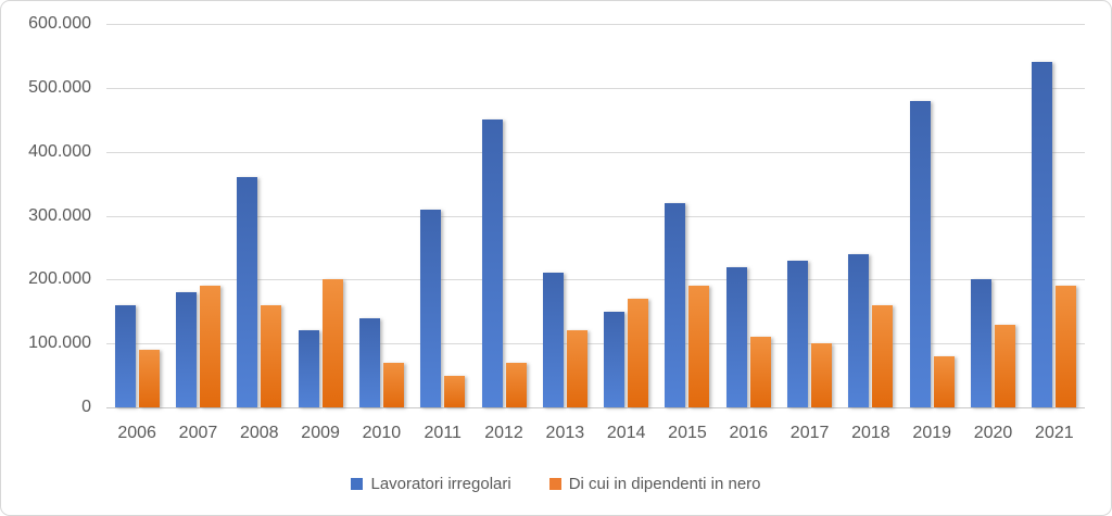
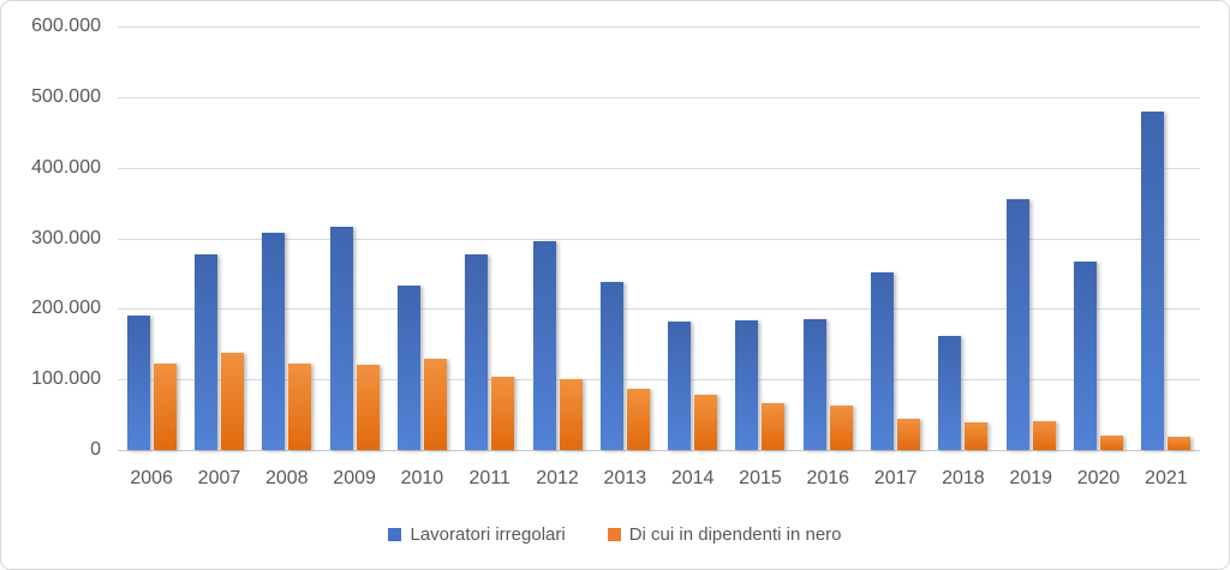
Lavoratori irregolari/2006: 160000 -> 190000
Di cui in dipendenti in nero/2006: 90000 -> 120000
Lavoratori irregolari/2007: 180000 -> 280000
Di cui in dipendenti in nero/2007: 190000 -> 140000
Lavoratori irregolari/2008: 360000 -> 310000
Di cui in dipendenti in nero/2008: 160000 -> 120000
Lavoratori irregolari/2009: 120000 -> 320000
Di cui in dipendenti in nero/2009: 200000 -> 120000
Lavoratori irregolari/2010: 140000 -> 230000
Di cui in dipendenti in nero/2010: 70000 -> 130000
Lavoratori irregolari/2011: 310000 -> 280000
Di cui in dipendenti in nero/2011: 50000 -> 100000
Lavoratori irregolari/2012: 450000 -> 300000
Di cui in dipendenti in nero/2012: 70000 -> 100000
Lavoratori irregolari/2013: 210000 -> 240000
Di cui in dipendenti in nero/2013: 120000 -> 90000
Lavoratori irregolari/2014: 150000 -> 180000
Di cui in dipendenti in nero/2014: 170000 -> 80000
Lavoratori irregolari/2015: 320000 -> 180000
Di cui in dipendenti in nero/2015: 190000 -> 70000
Lavoratori irregolari/2016: 220000 -> 190000
Di cui in dipendenti in nero/2016: 110000 -> 60000
Lavoratori irregolari/2017: 230000 -> 250000
Di cui in dipendenti in nero/2017: 100000 -> 40000
Lavoratori irregolari/2018: 240000 -> 160000
Di cui in dipendenti in nero/2018: 160000 -> 40000
Lavoratori irregolari/2019: 480000 -> 360000
Di cui in dipendenti in nero/2019: 80000 -> 40000
Lavoratori irregolari/2020: 200000 -> 270000
Di cui in dipendenti in nero/2020: 130000 -> 20000
Lavoratori irregolari/2021: 540000 -> 480000
Di cui in dipendenti in nero/2021: 190000 -> 20000
